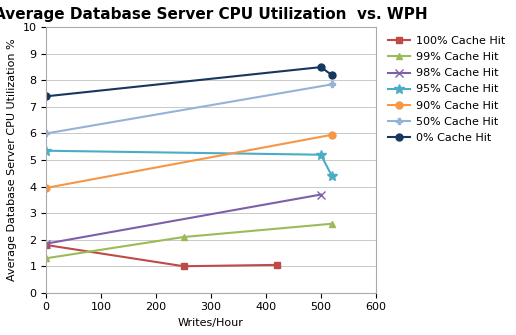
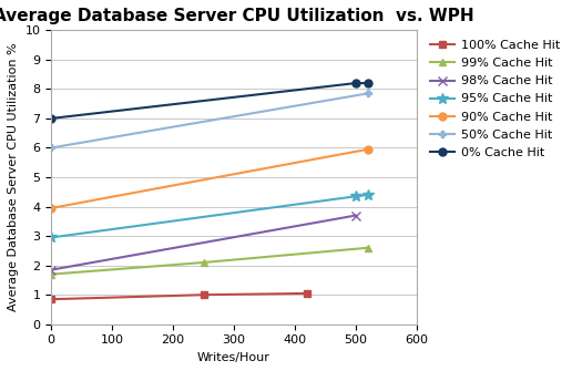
100% Cache Hit/0: 1.80 -> 0.85
99% Cache Hit/0: 1.3 -> 1.7
95% Cache Hit/0: 5.35 -> 2.95
0% Cache Hit/0: 7.4 -> 7.0
95% Cache Hit/500: 5.20 -> 4.35
0% Cache Hit/500: 8.5 -> 8.2
